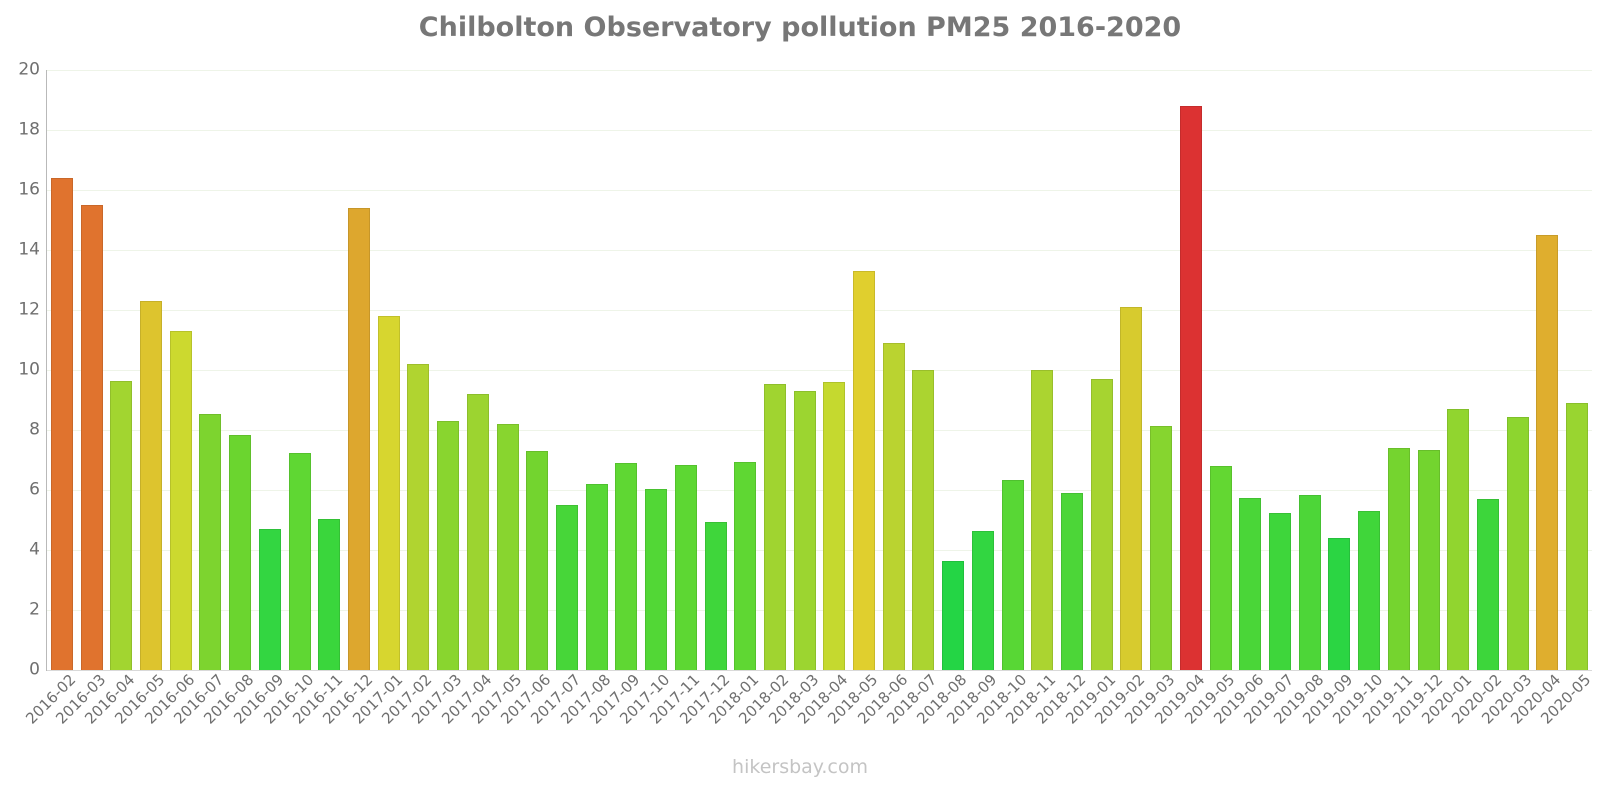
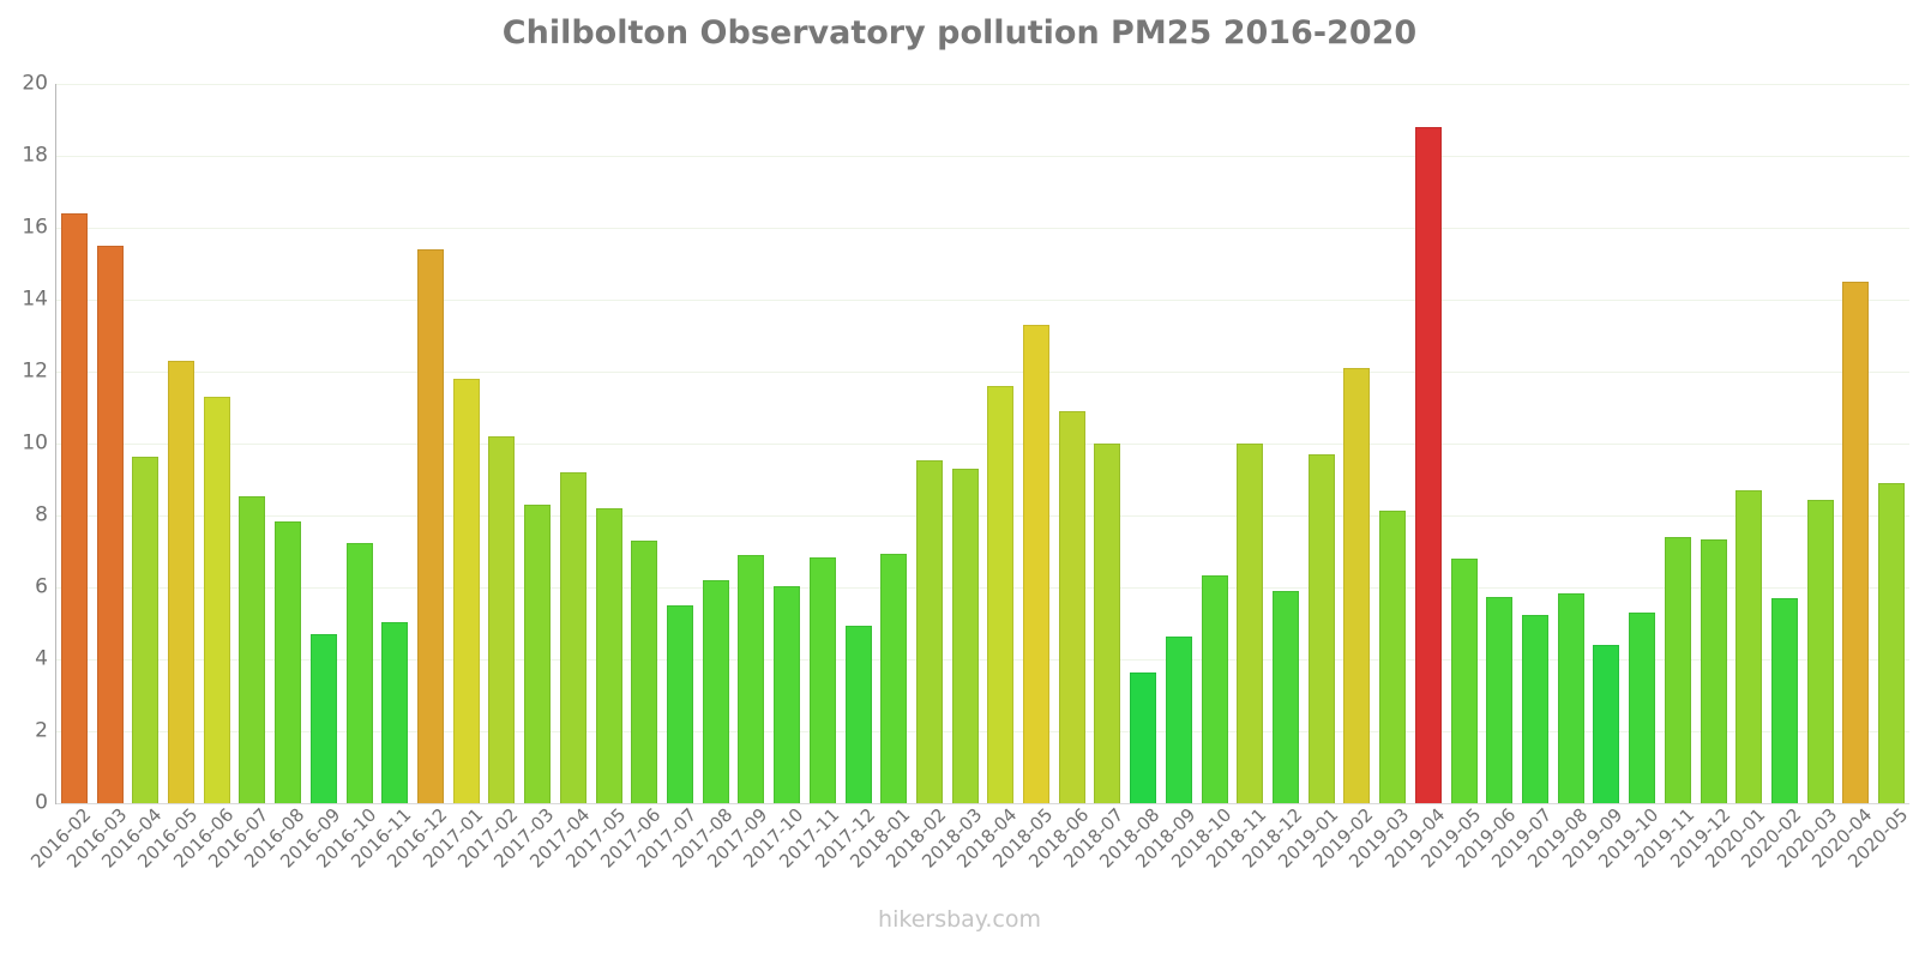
2018-04: 9.6 -> 11.6
